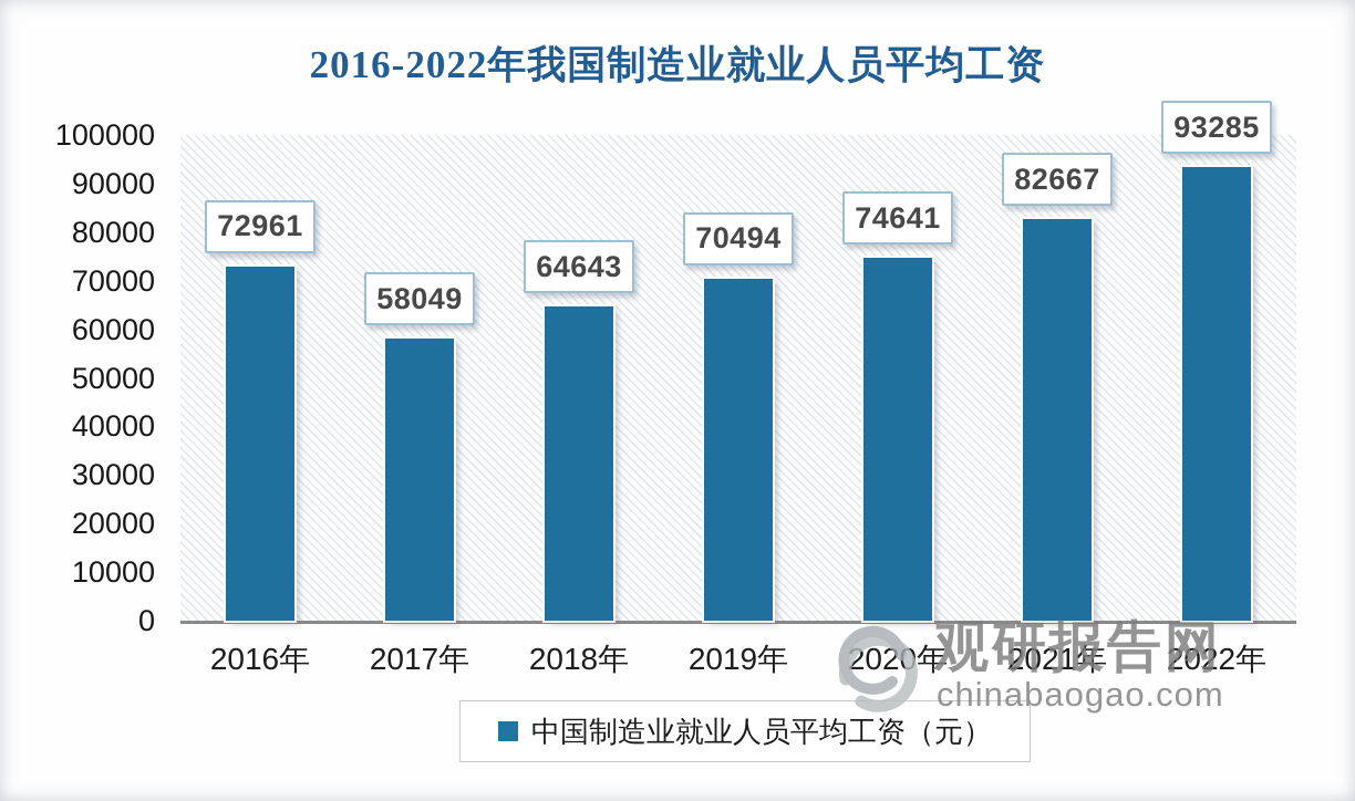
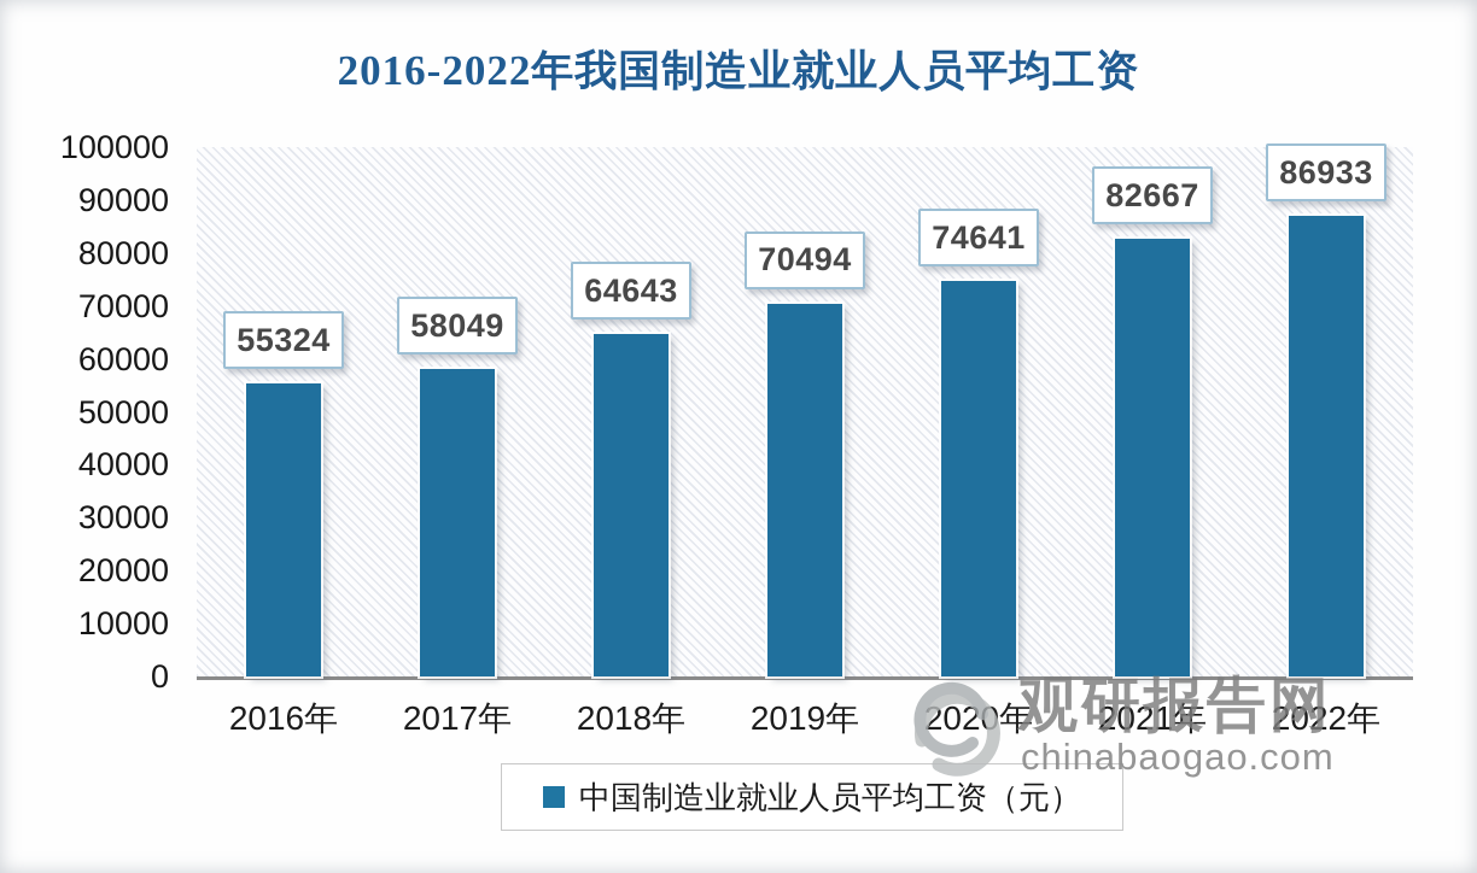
2016年: 72961 -> 55324
2022年: 93285 -> 86933
